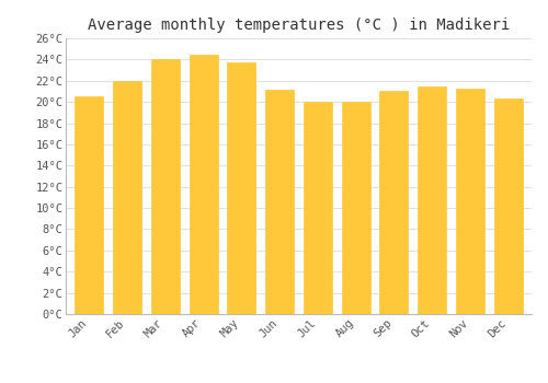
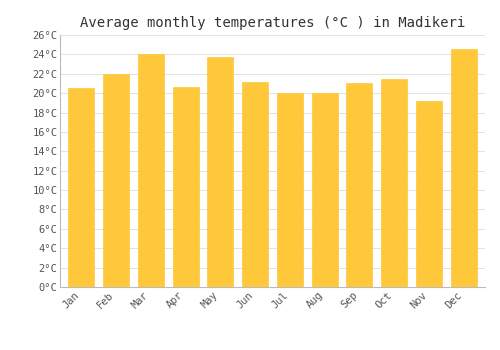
Apr: 24.5°C -> 20.6°C
Nov: 21.3°C -> 19.2°C
Dec: 20.3°C -> 24.6°C
